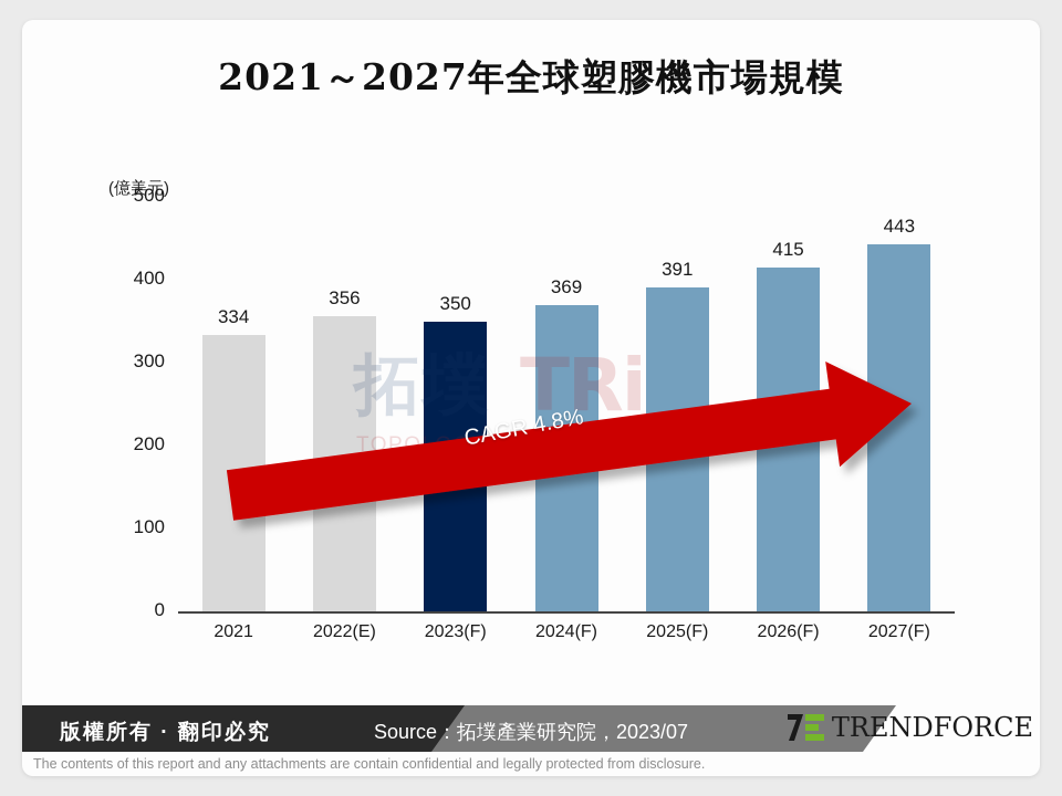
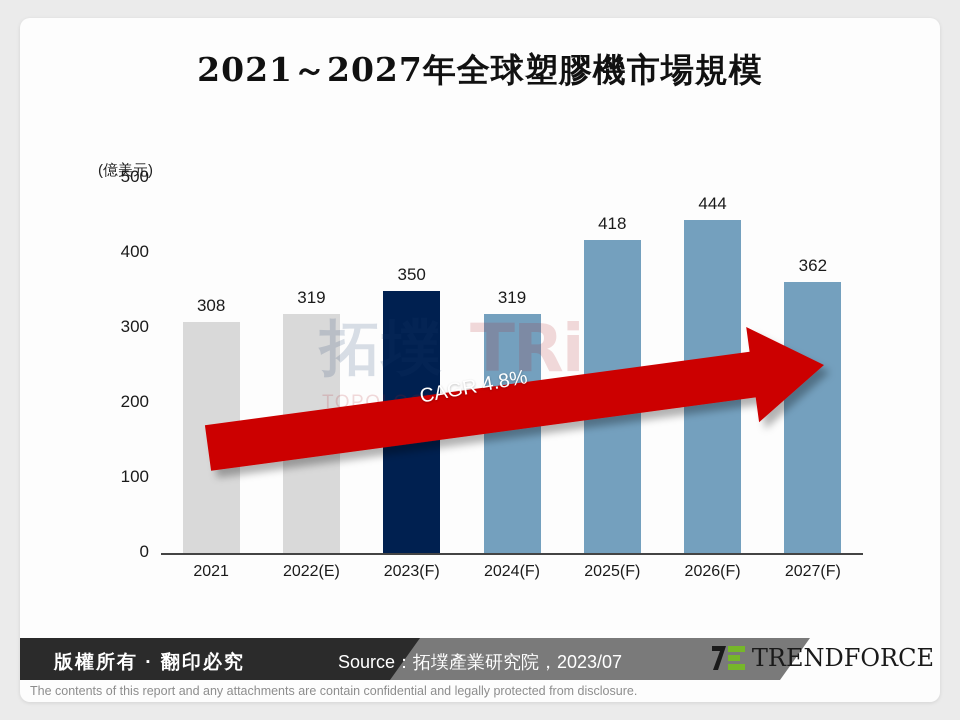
2021: 334 -> 308
2022(E): 356 -> 319
2024(F): 369 -> 319
2025(F): 391 -> 418
2026(F): 415 -> 444
2027(F): 443 -> 362
